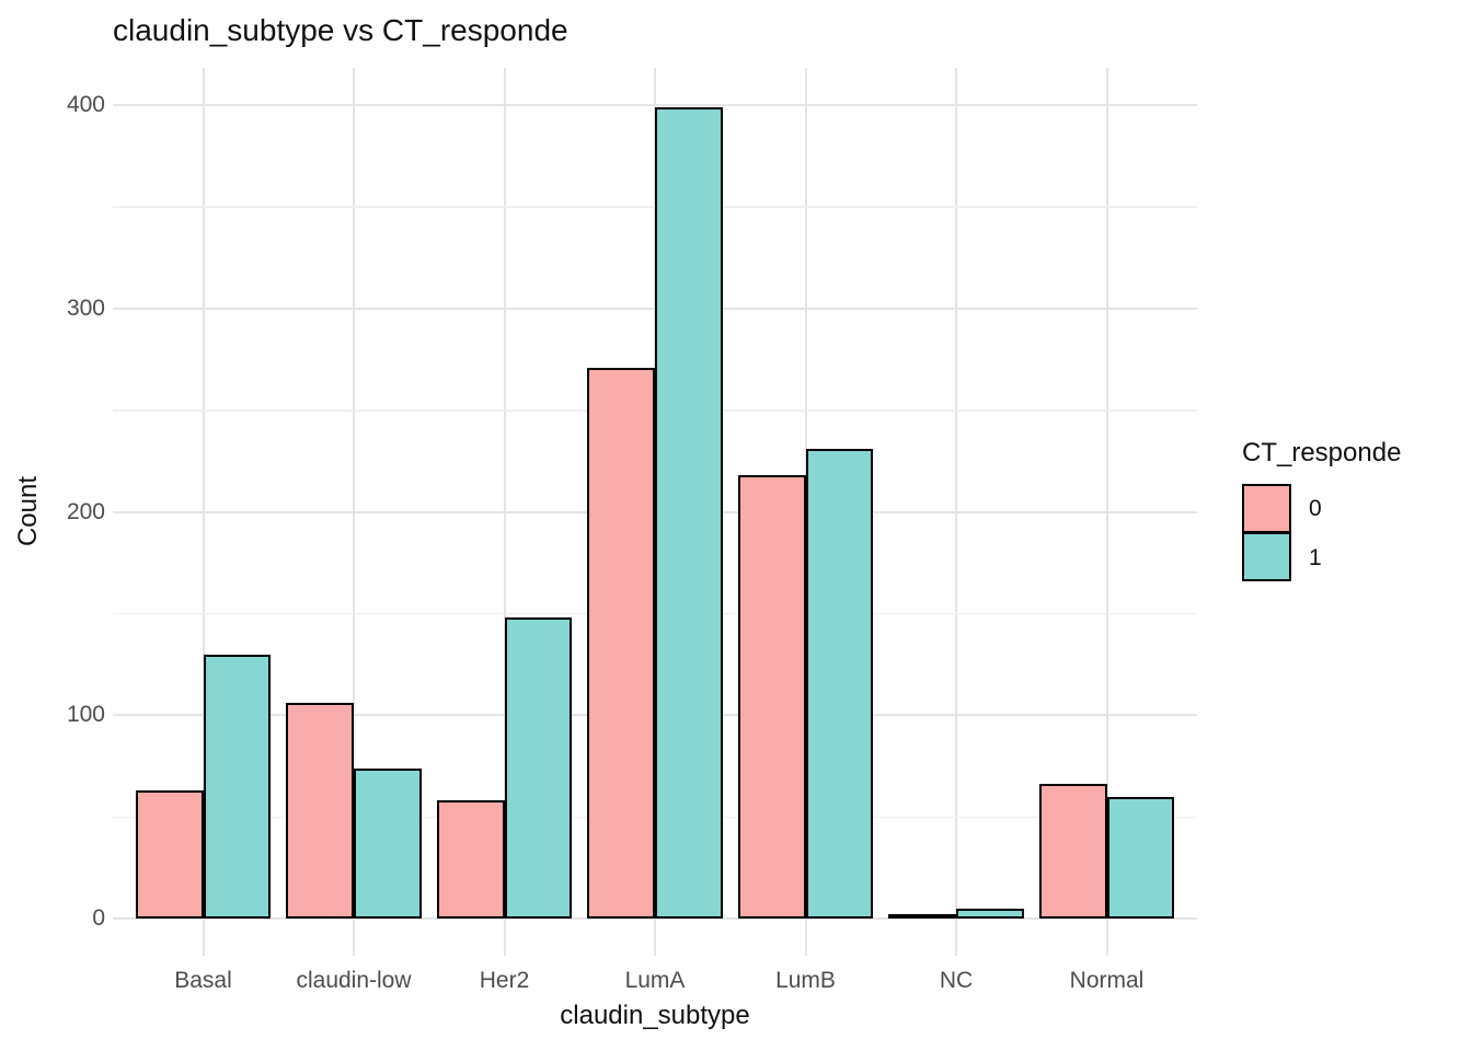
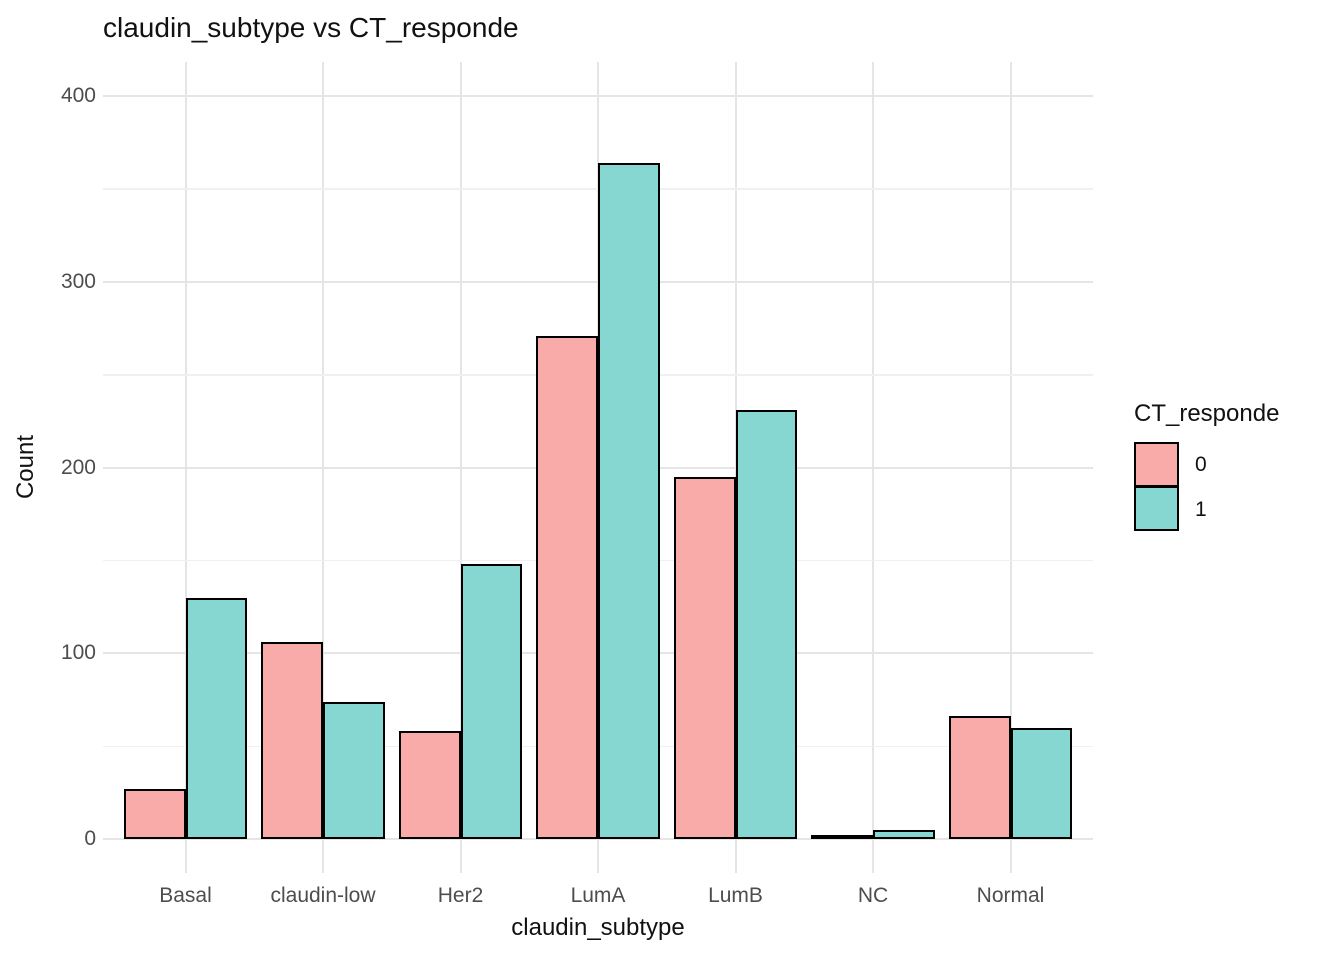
0/Basal: 63 -> 27
1/LumA: 399 -> 364
0/LumB: 218 -> 195
